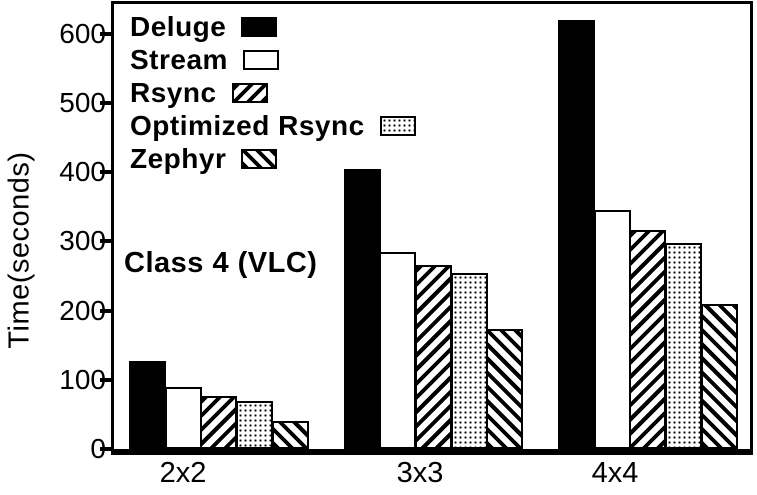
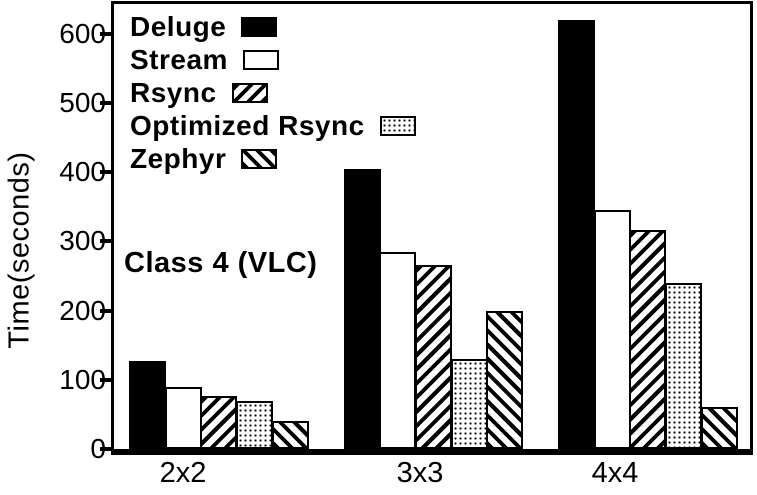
Optimized Rsync/3x3: 260 -> 130
Zephyr/3x3: 170 -> 200
Optimized Rsync/4x4: 300 -> 240
Zephyr/4x4: 210 -> 60
